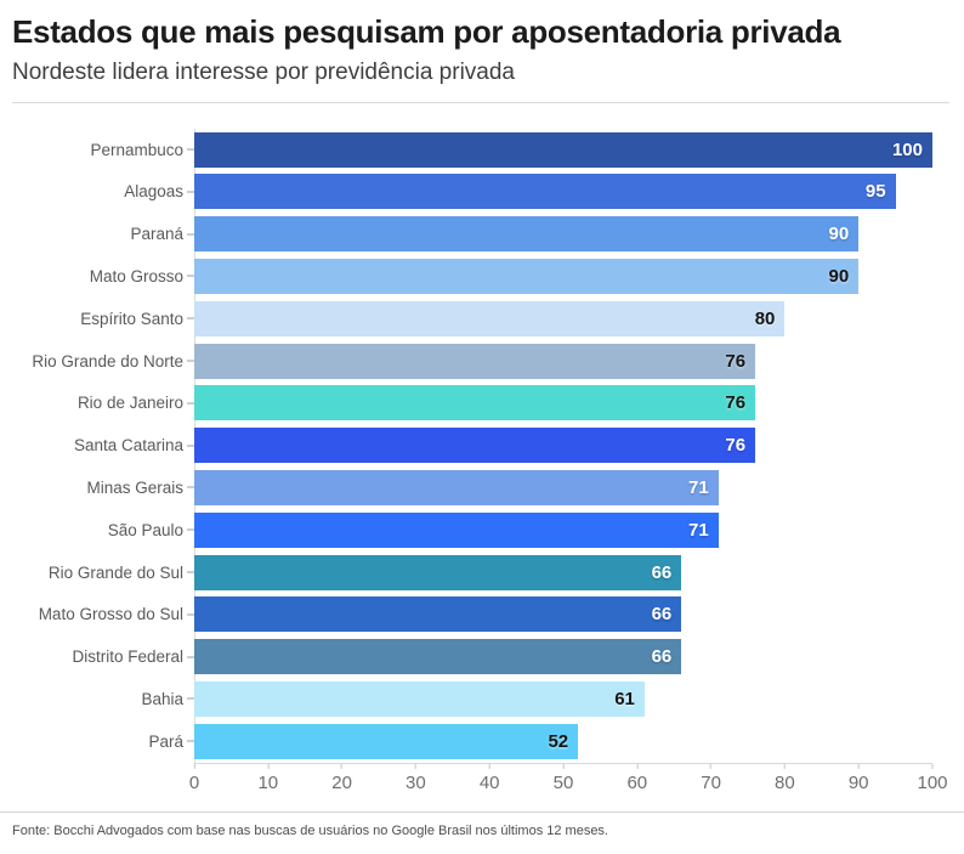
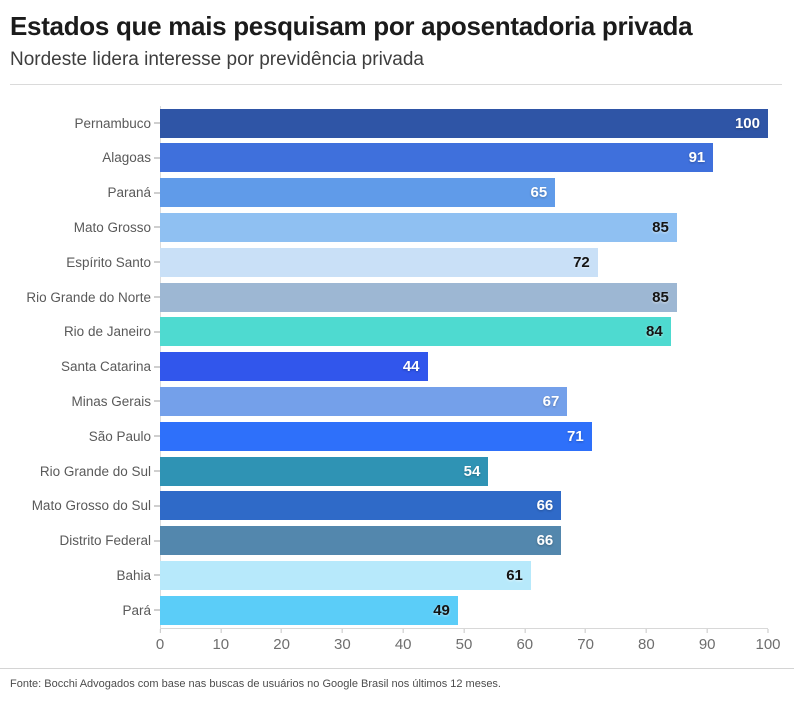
Alagoas: 95 -> 91
Paraná: 90 -> 65
Mato Grosso: 90 -> 85
Espírito Santo: 80 -> 72
Rio Grande do Norte: 76 -> 85
Rio de Janeiro: 76 -> 84
Santa Catarina: 76 -> 44
Minas Gerais: 71 -> 67
Rio Grande do Sul: 66 -> 54
Pará: 52 -> 49
